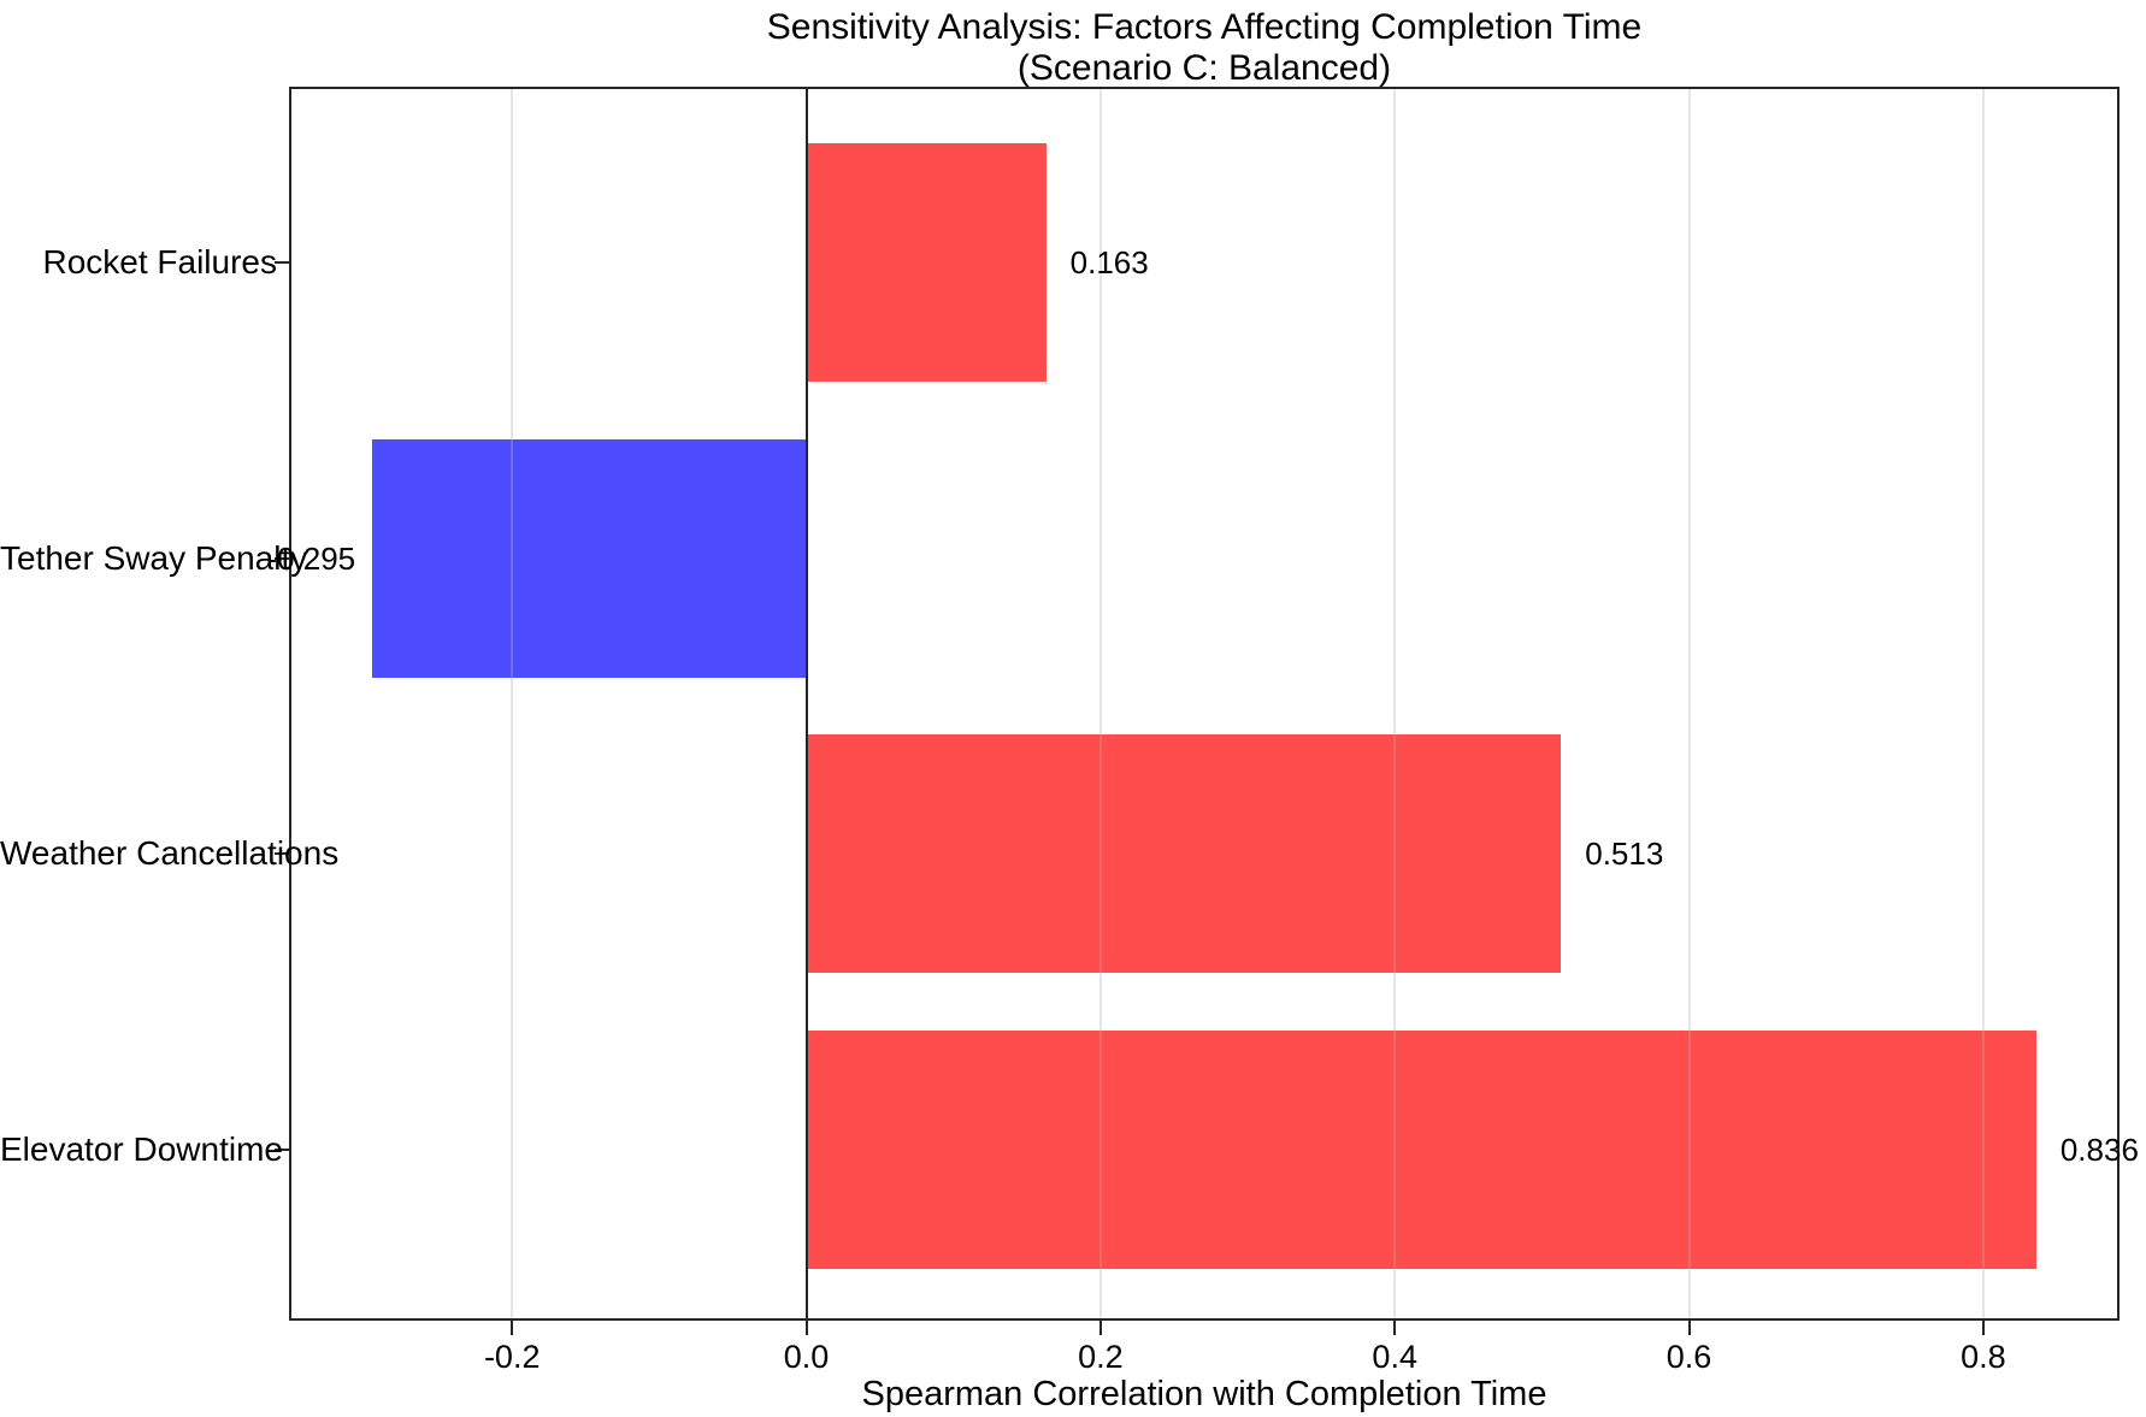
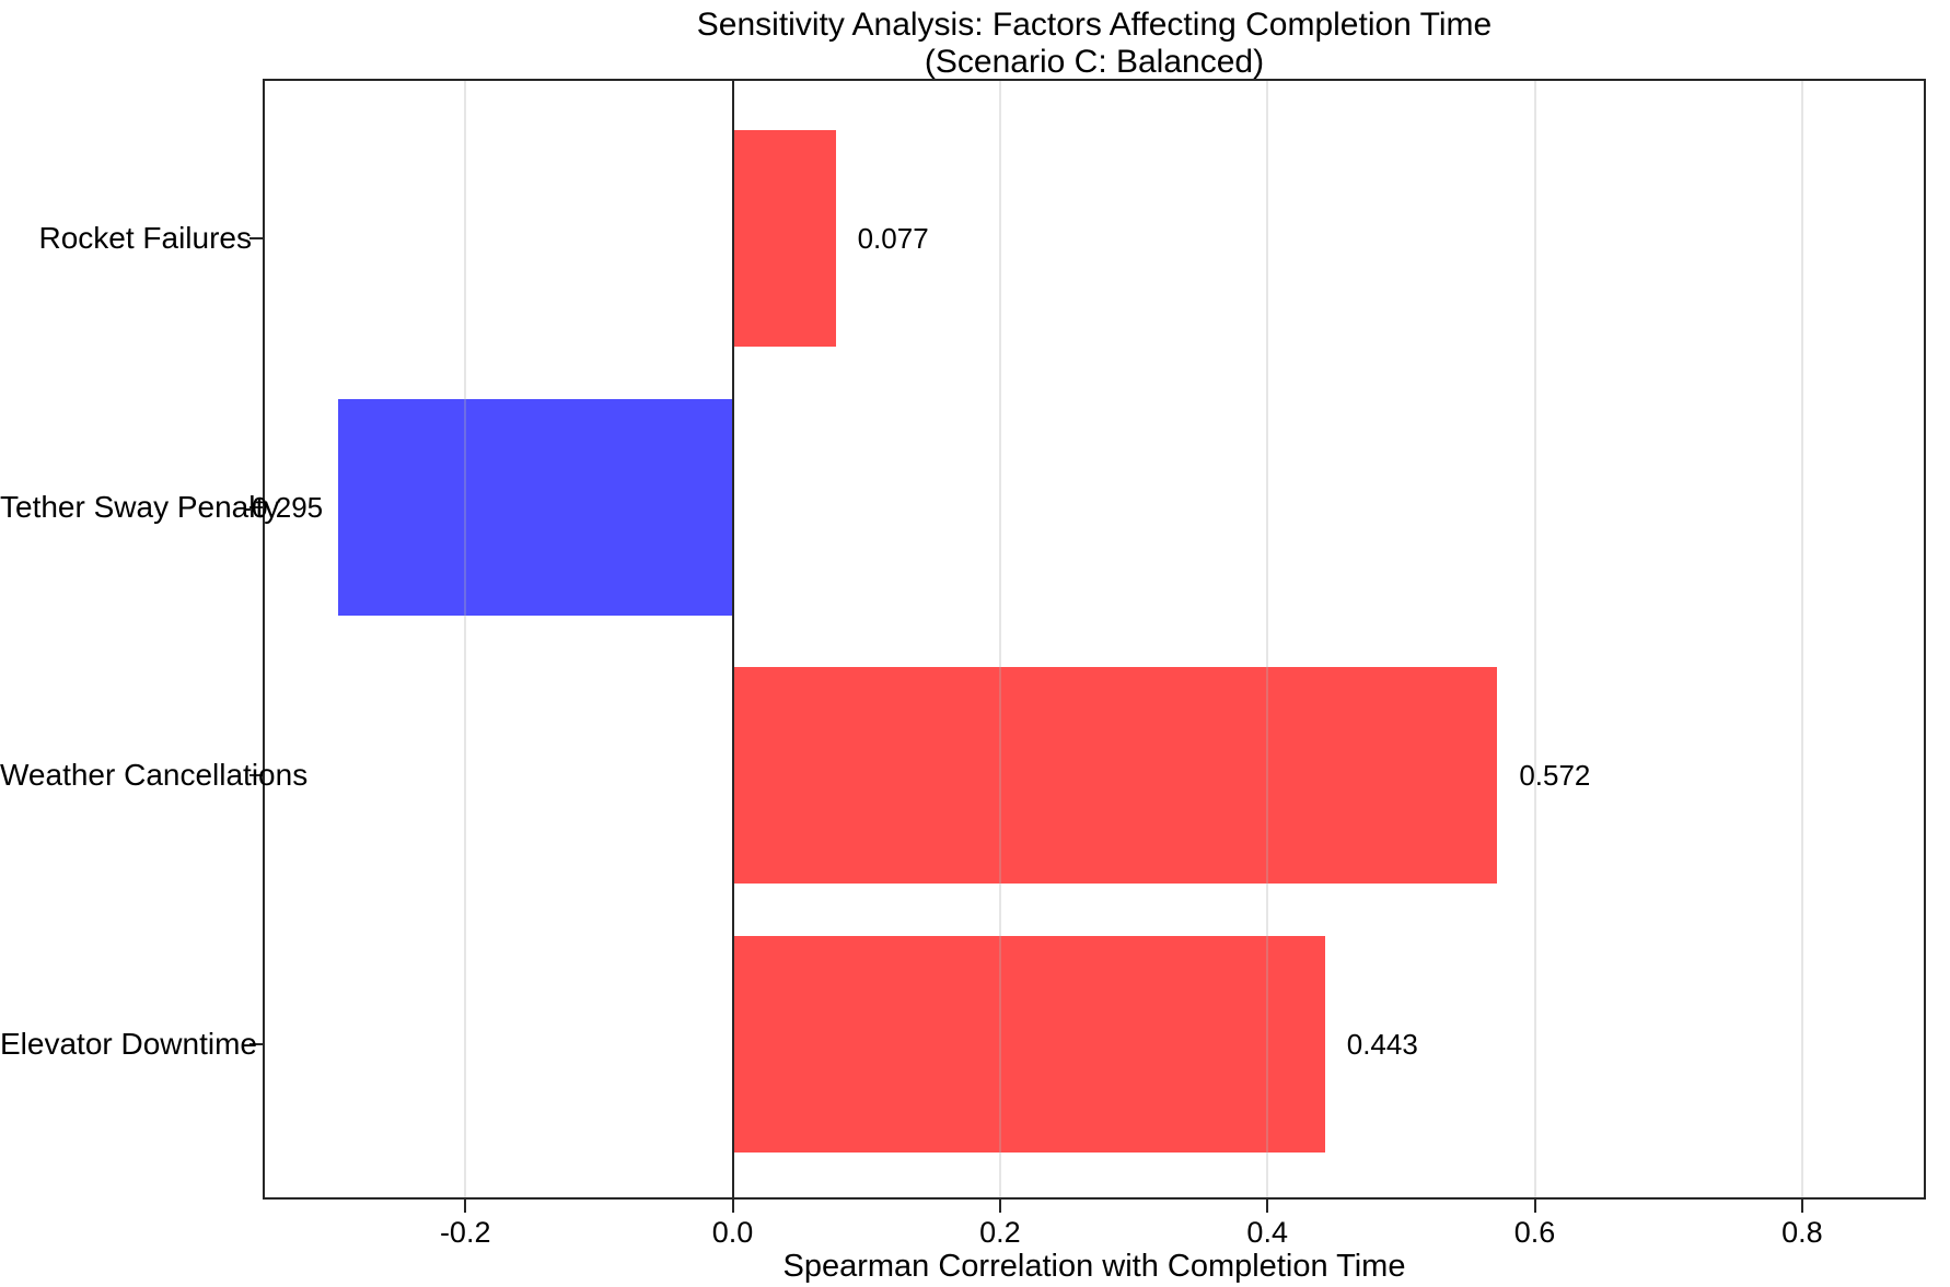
Rocket Failures: 0.163 -> 0.077
Weather Cancellations: 0.513 -> 0.572
Elevator Downtime: 0.836 -> 0.443
